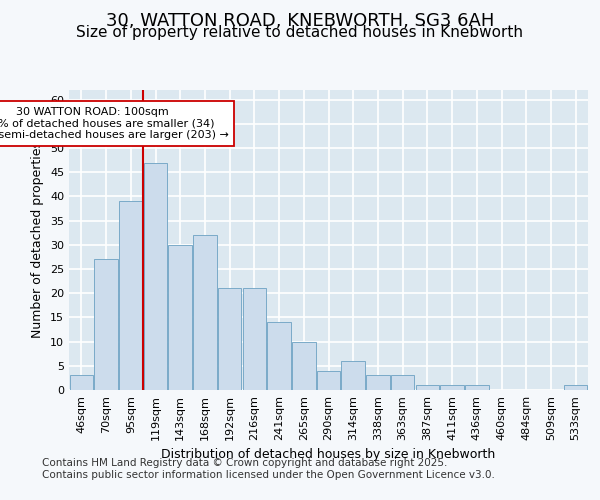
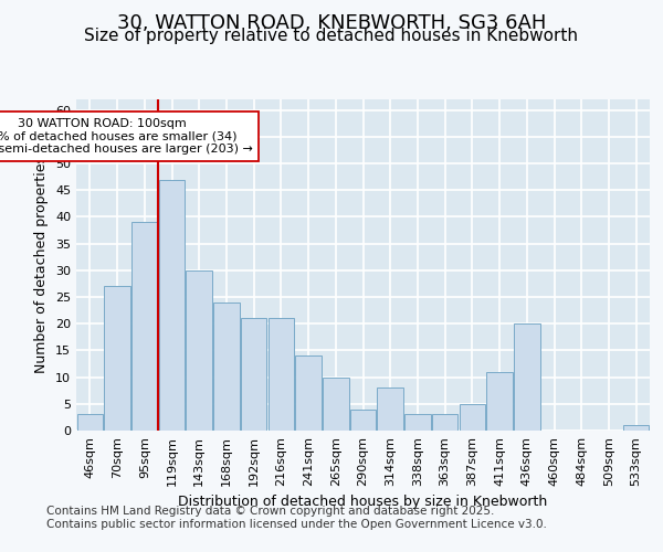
168sqm: 32 -> 24
314sqm: 6 -> 8
387sqm: 1 -> 5
411sqm: 1 -> 11
436sqm: 1 -> 20
